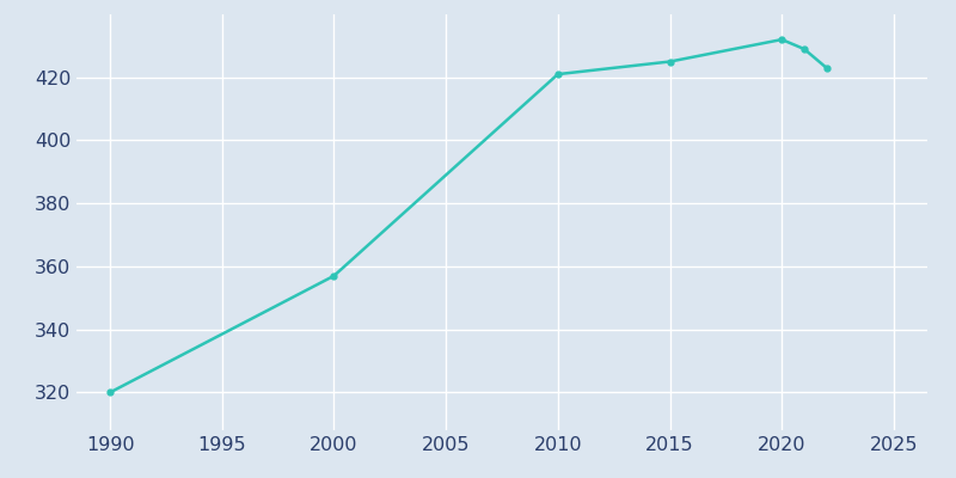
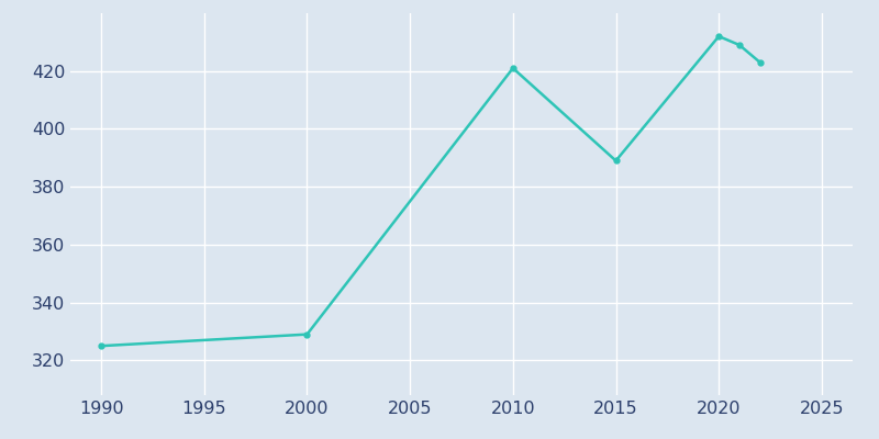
1990: 320 -> 325
2000: 357 -> 329
2015: 425 -> 389
